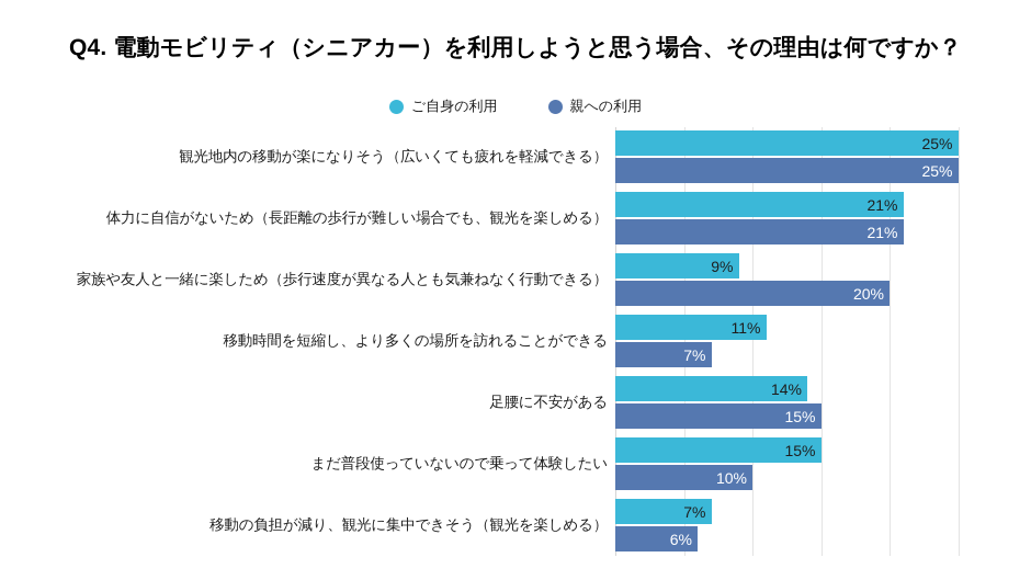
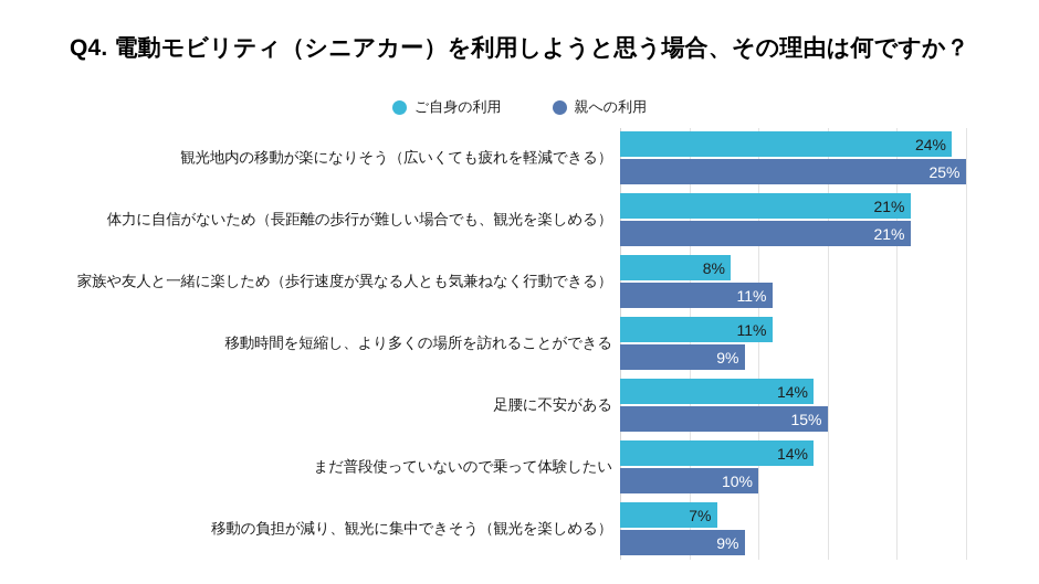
ご自身の利用/観光地内の移動が楽になりそう（広いくても疲れを軽減できる）: 25% -> 24%
ご自身の利用/家族や友人と一緒に楽しため（歩行速度が異なる人とも気兼ねなく行動できる）: 9% -> 8%
親への利用/家族や友人と一緒に楽しため（歩行速度が異なる人とも気兼ねなく行動できる）: 20% -> 11%
親への利用/移動時間を短縮し、より多くの場所を訪れることができる: 7% -> 9%
ご自身の利用/まだ普段使っていないので乗って体験したい: 15% -> 14%
親への利用/移動の負担が減り、観光に集中できそう（観光を楽しめる）: 6% -> 9%
